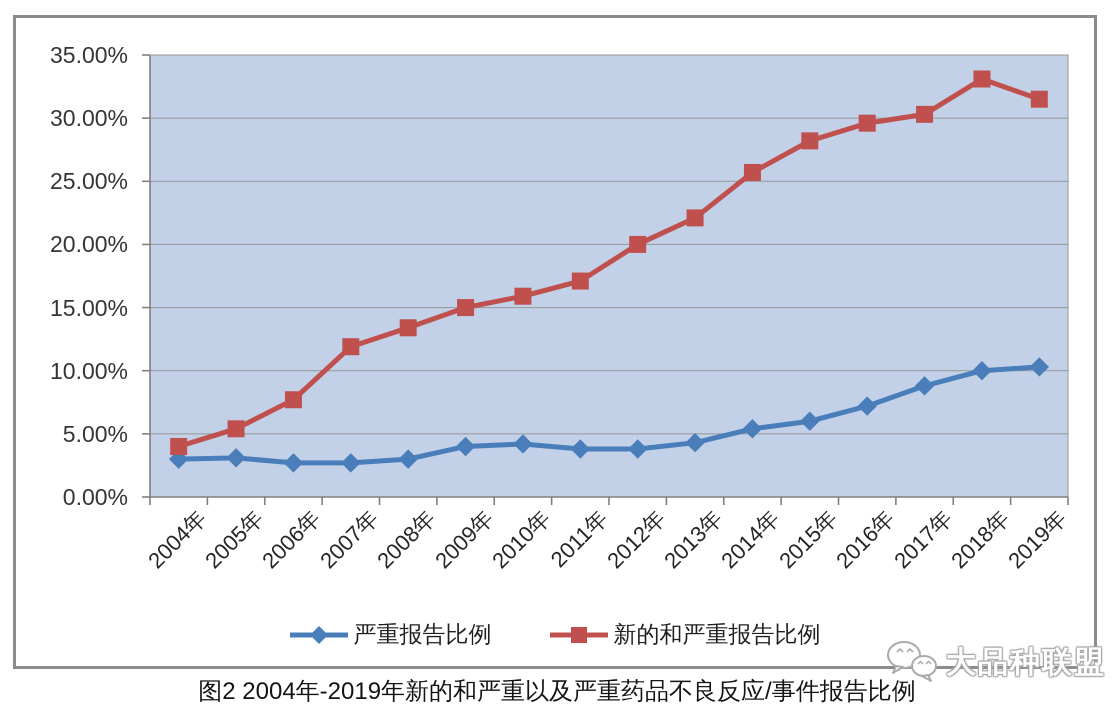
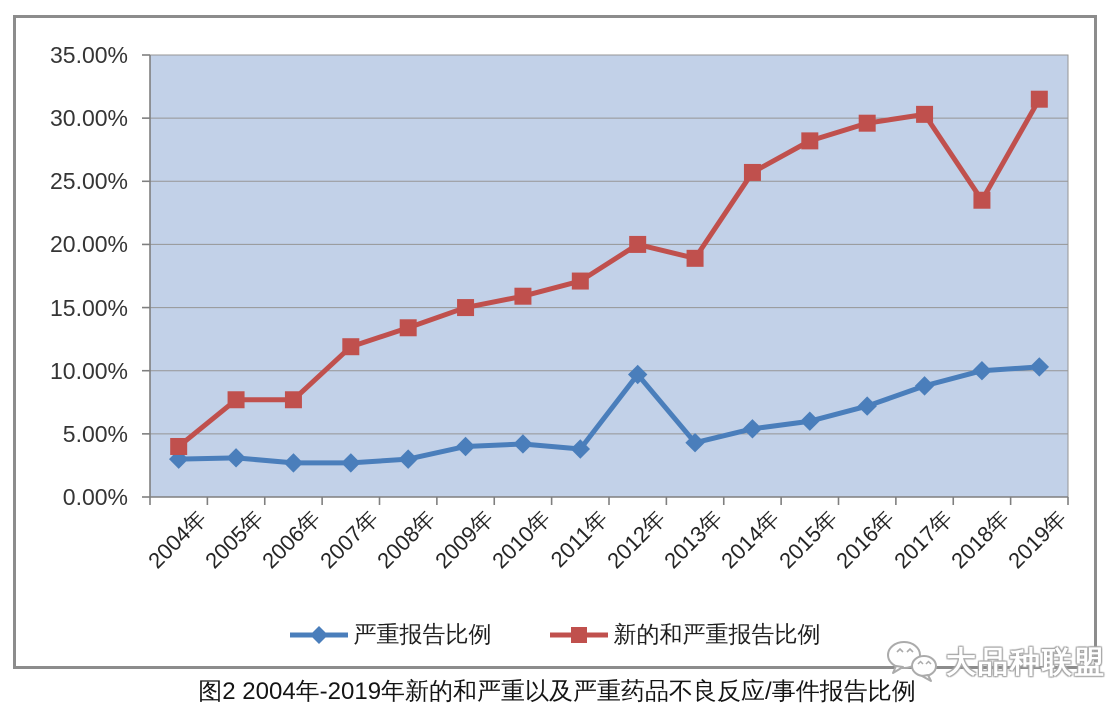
新的和严重报告比例/2005年: 5.4% -> 7.7%
严重报告比例/2012年: 3.8% -> 9.7%
新的和严重报告比例/2013年: 22.1% -> 18.9%
新的和严重报告比例/2018年: 33.1% -> 23.5%
